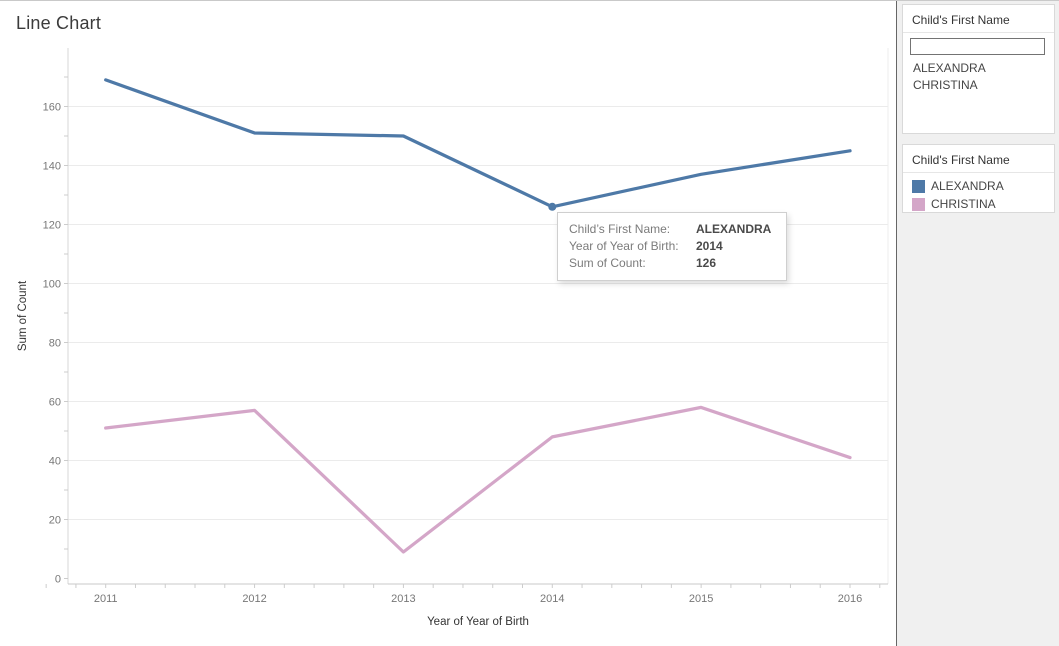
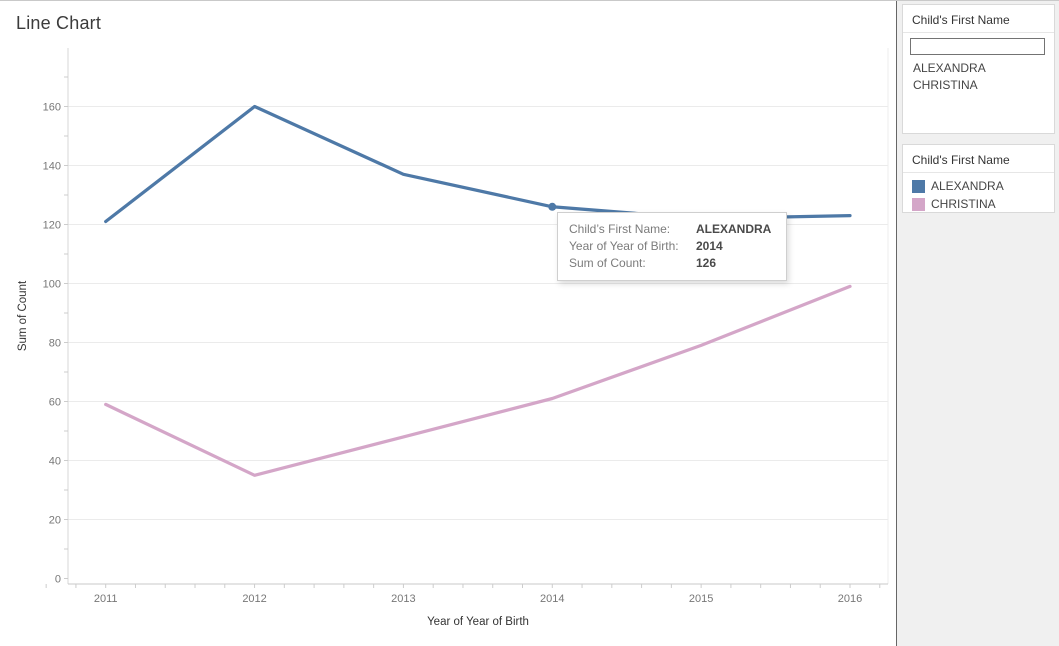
ALEXANDRA/2011: 169 -> 121
CHRISTINA/2011: 51 -> 59
ALEXANDRA/2012: 151 -> 160
CHRISTINA/2012: 57 -> 35
ALEXANDRA/2013: 150 -> 137
CHRISTINA/2013: 9 -> 48
CHRISTINA/2014: 48 -> 61
ALEXANDRA/2015: 137 -> 122
CHRISTINA/2015: 58 -> 79
ALEXANDRA/2016: 145 -> 123
CHRISTINA/2016: 41 -> 99
